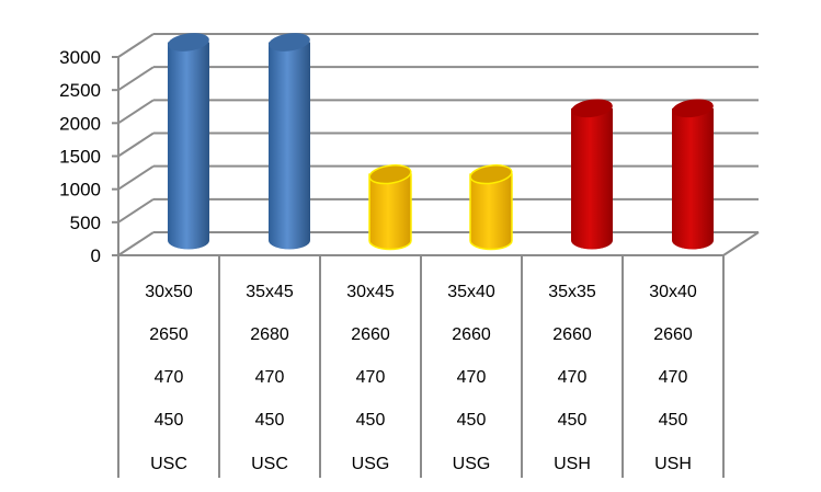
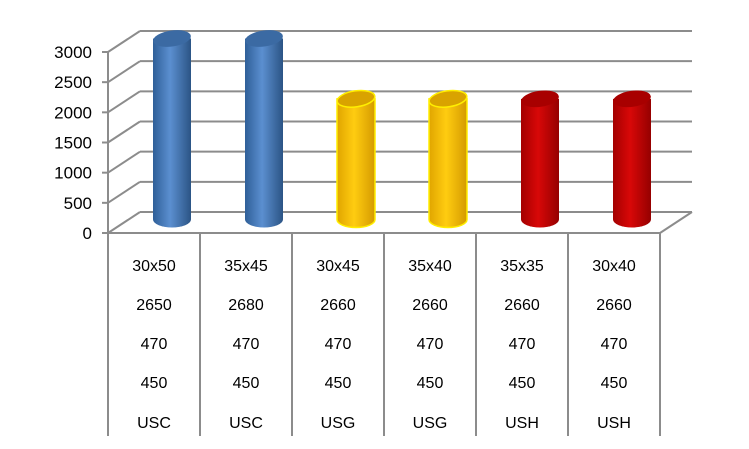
30x45: 1000 -> 2000
35x40: 1000 -> 2000
